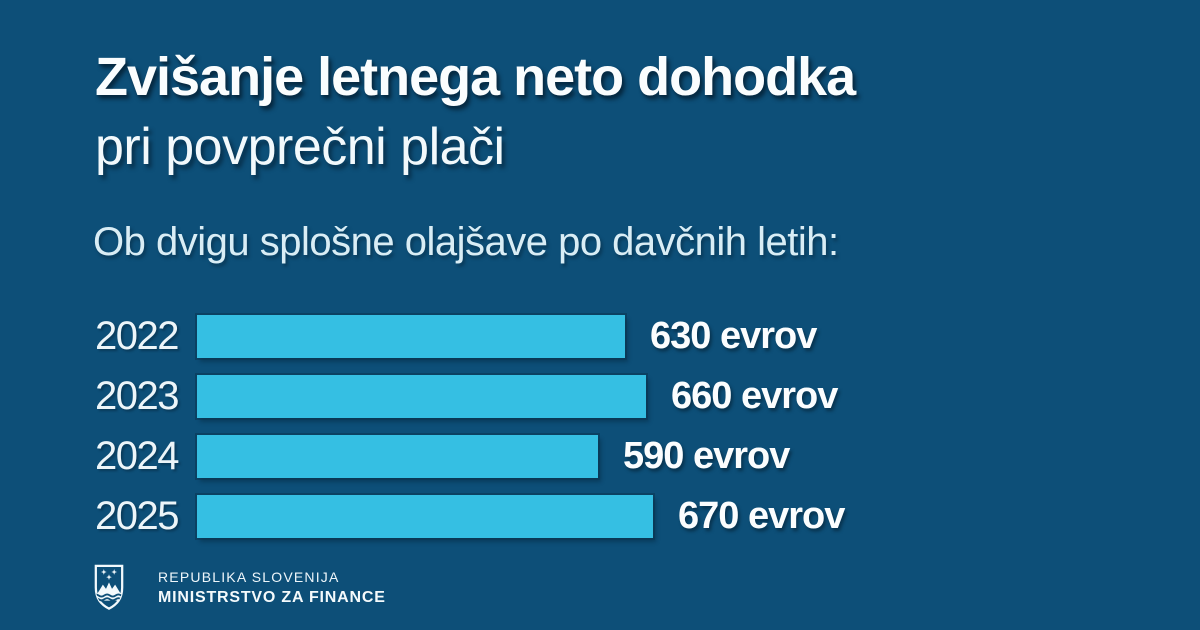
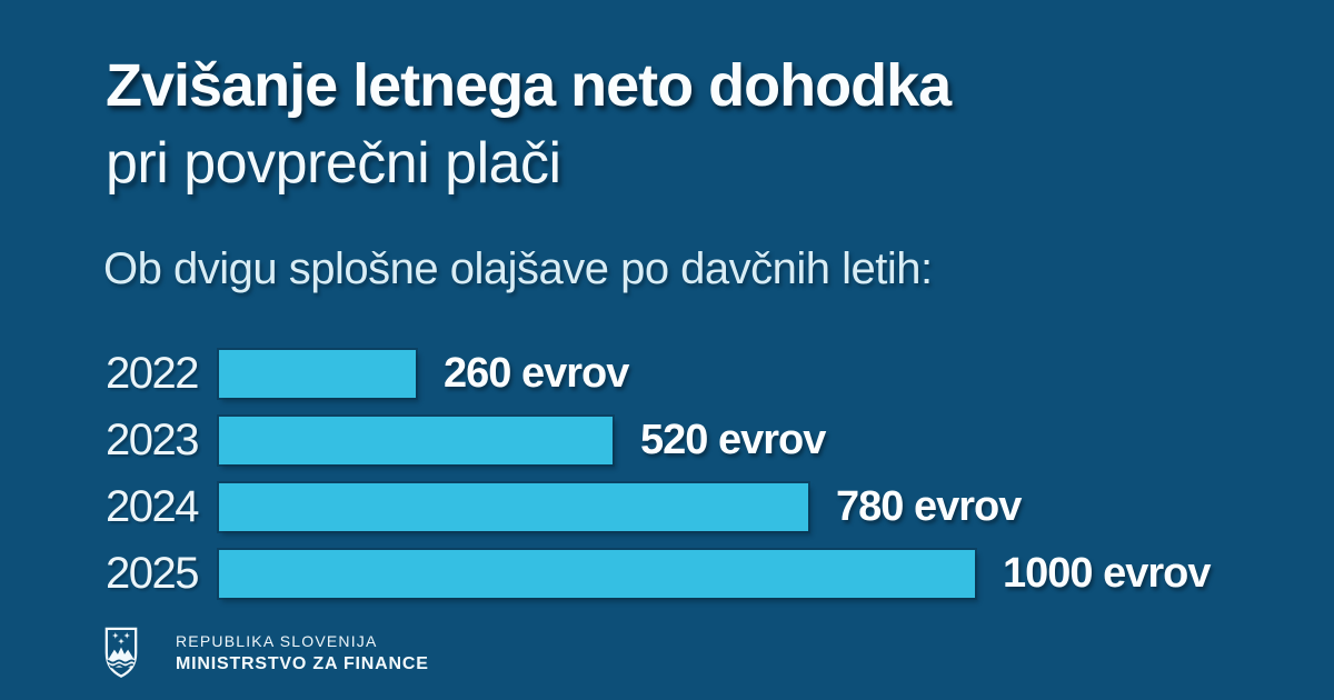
2022: 630 -> 260
2023: 660 -> 520
2024: 590 -> 780
2025: 670 -> 1000
